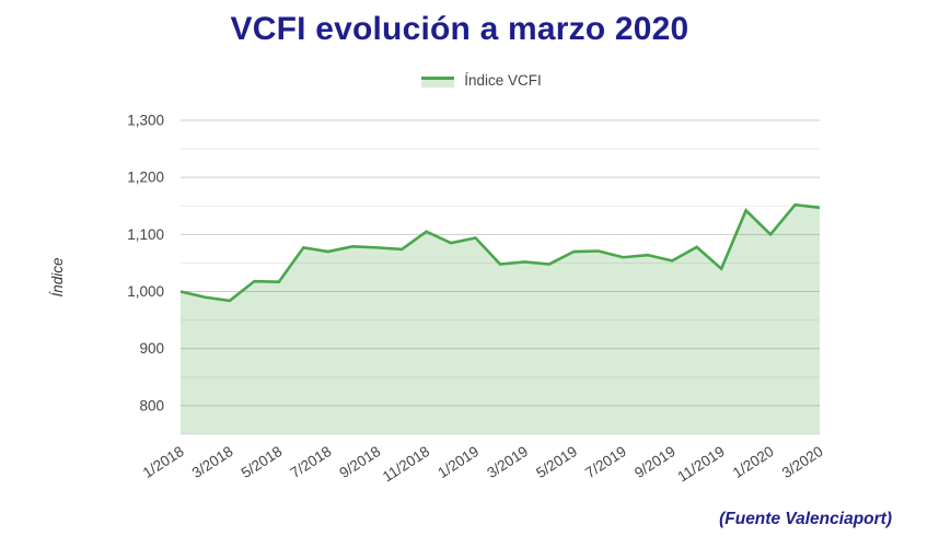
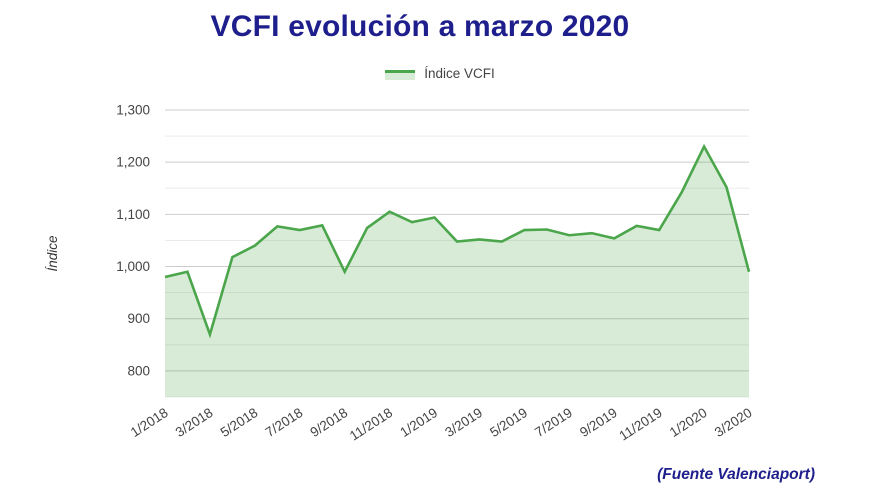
1/2018: 1000 -> 980
3/2018: 980 -> 870
5/2018: 1020 -> 1040
9/2018: 1080 -> 990
11/2019: 1040 -> 1070
1/2020: 1100 -> 1230
3/2020: 1150 -> 990
